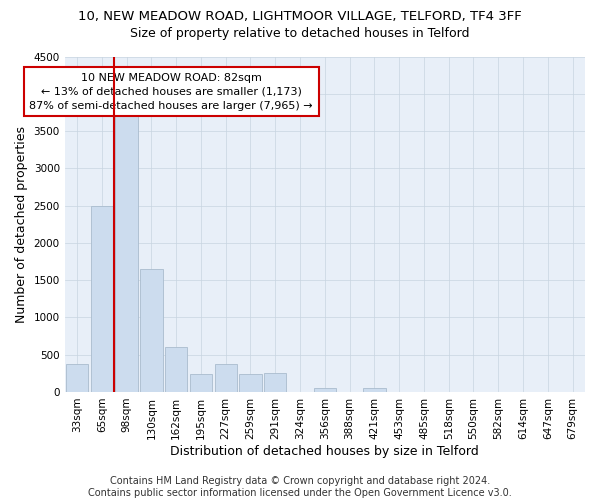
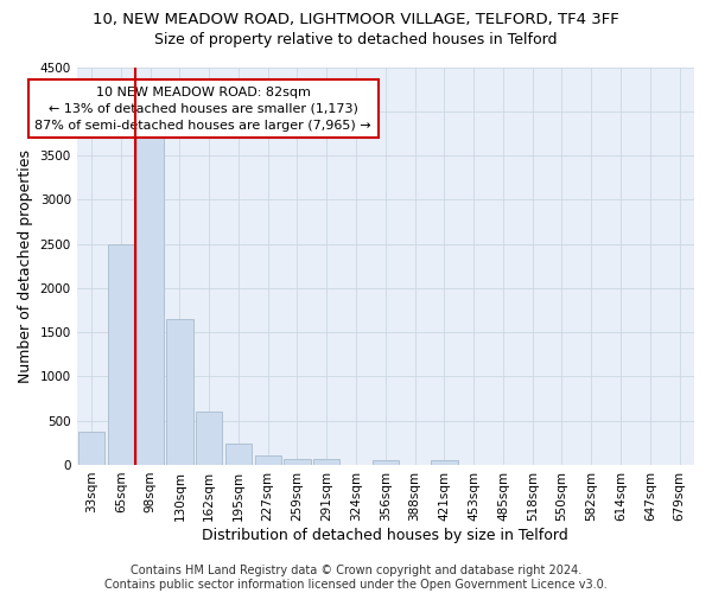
227sqm: 380 -> 110
259sqm: 240 -> 60
291sqm: 260 -> 60
